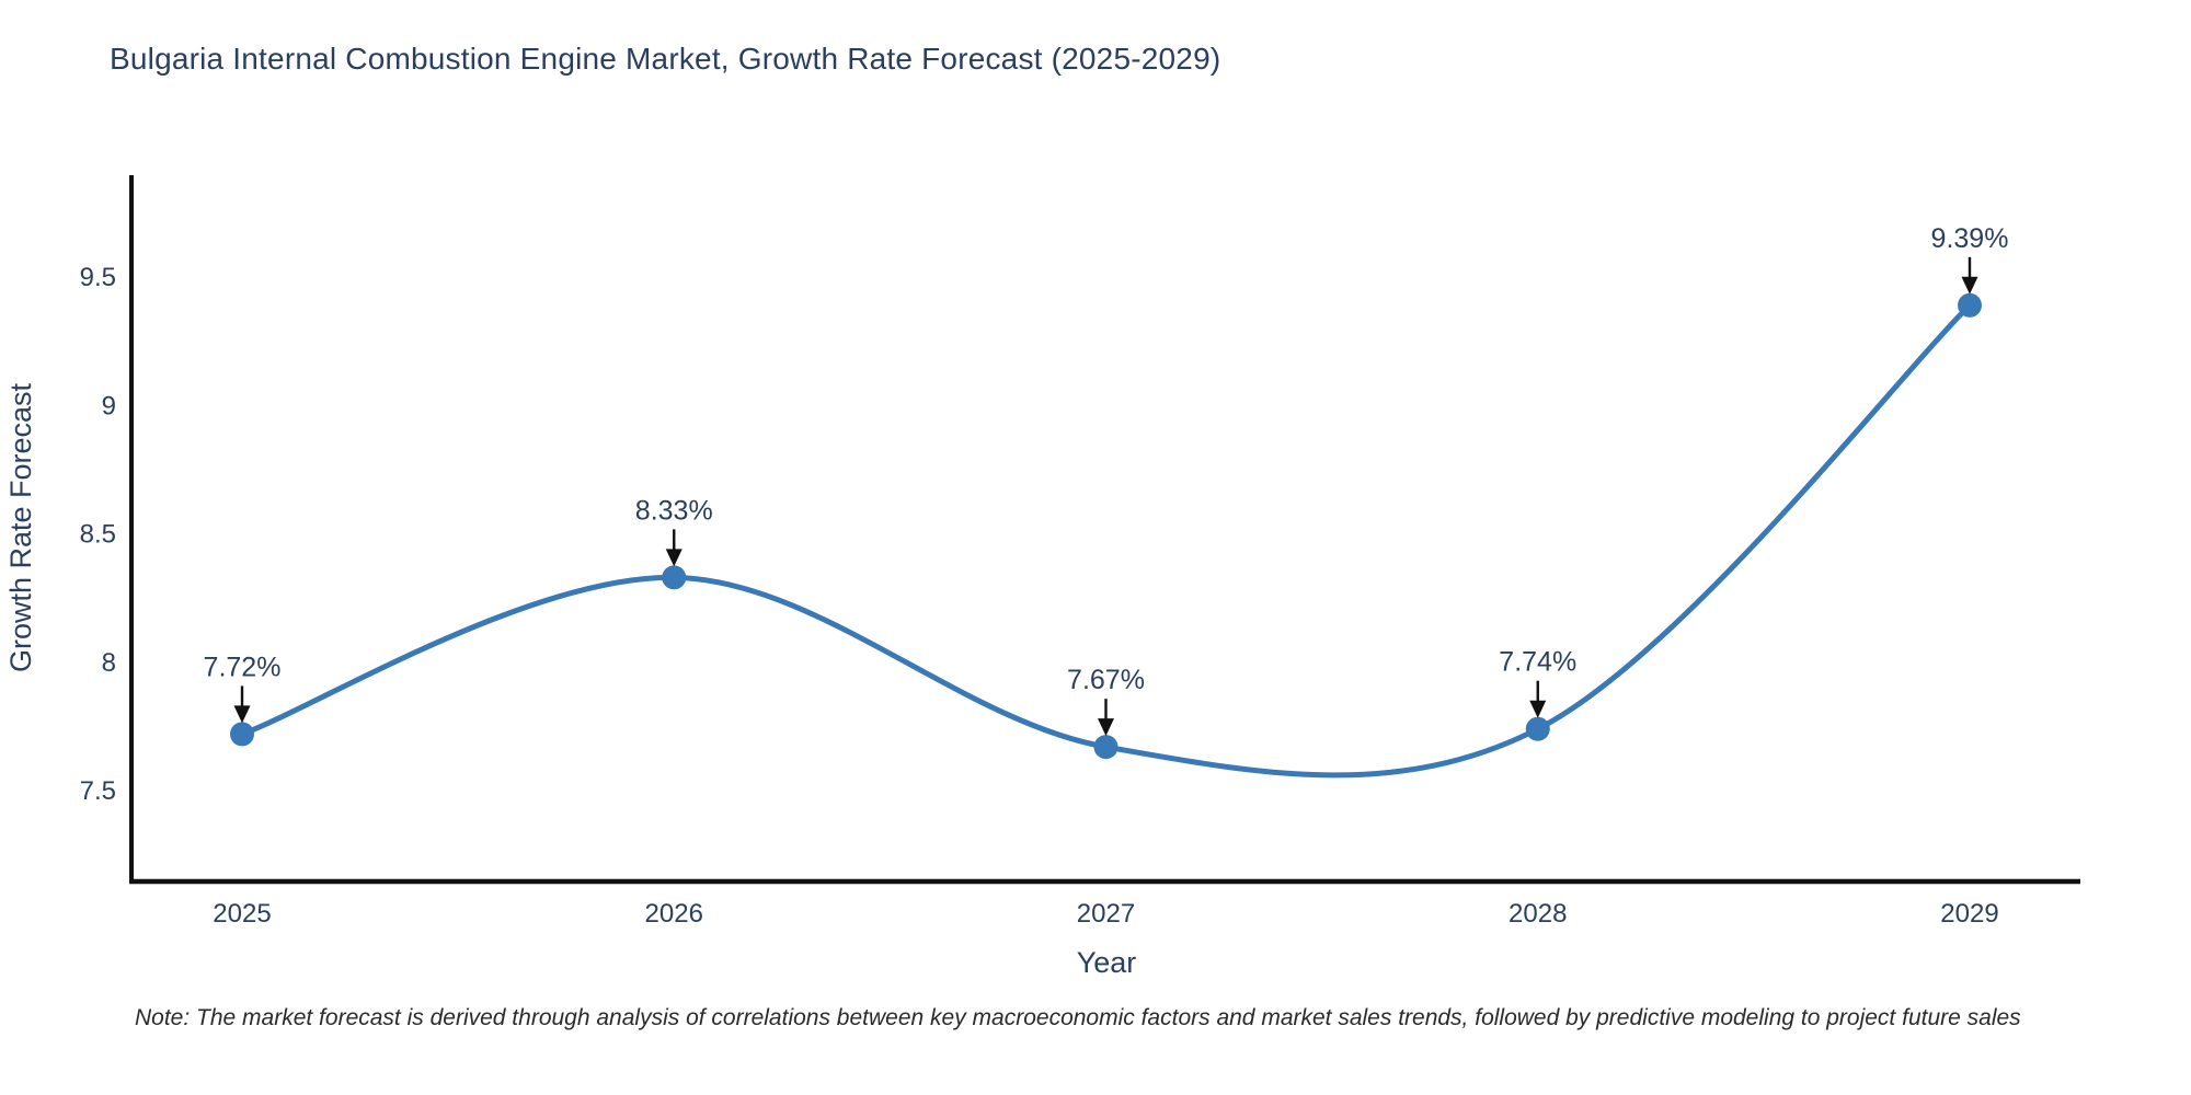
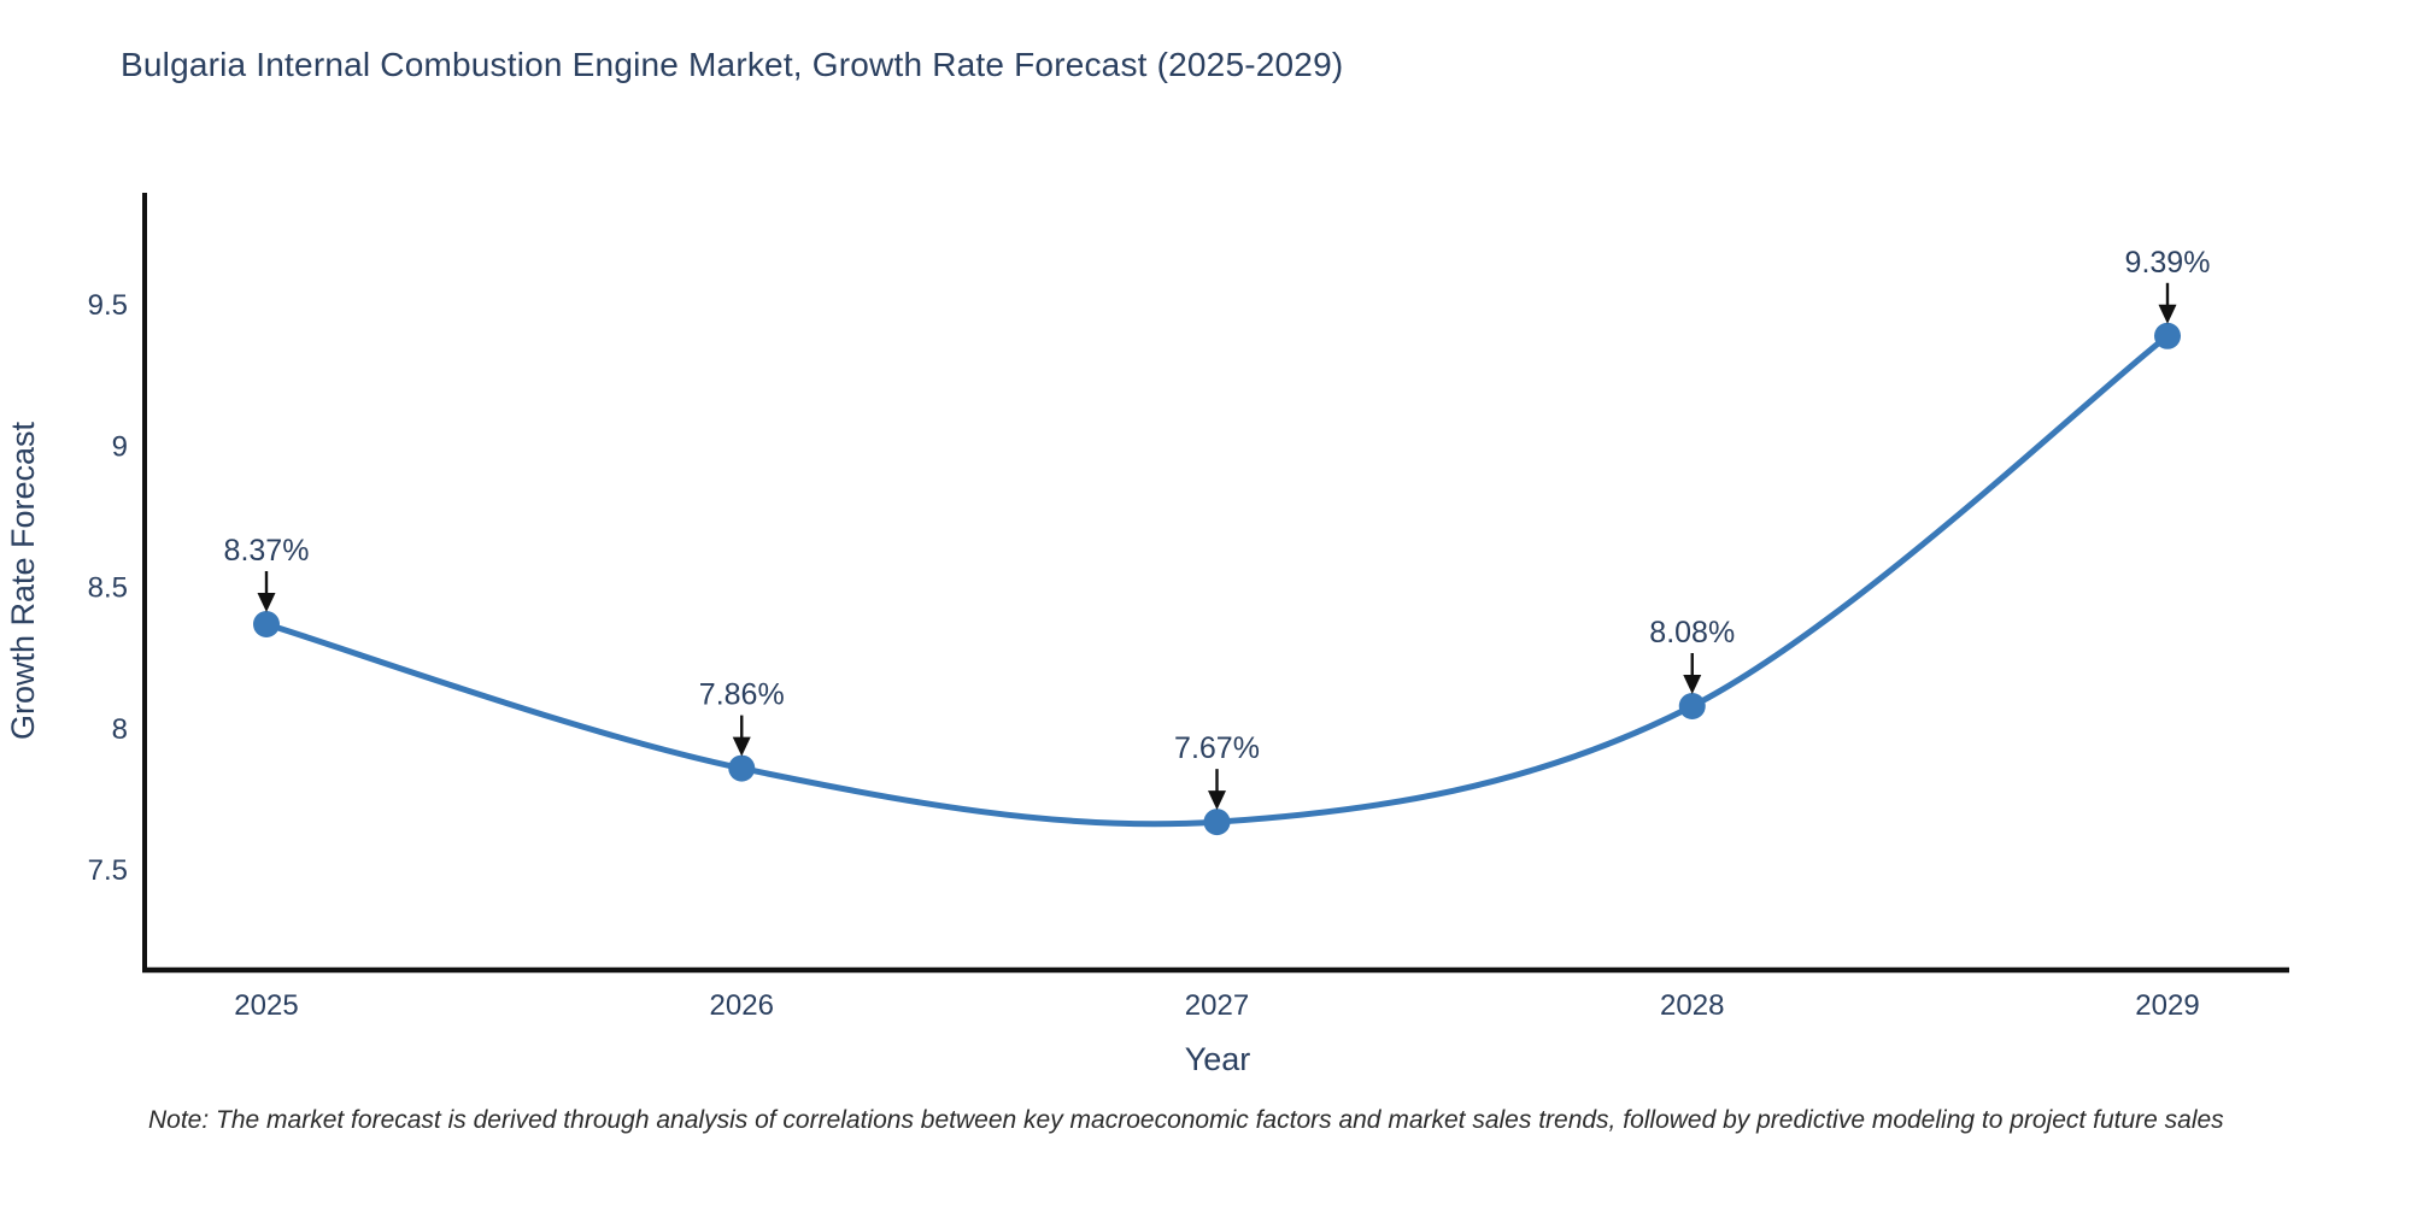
2025: 7.72% -> 8.37%
2026: 8.33% -> 7.86%
2028: 7.74% -> 8.08%
